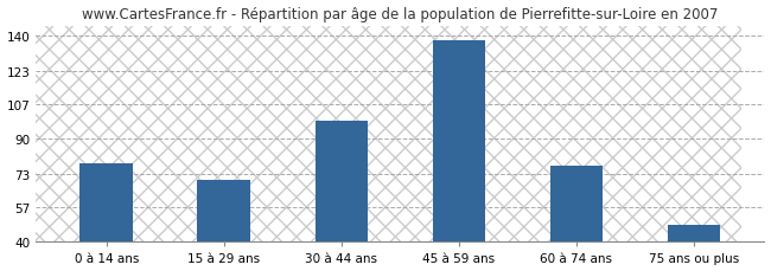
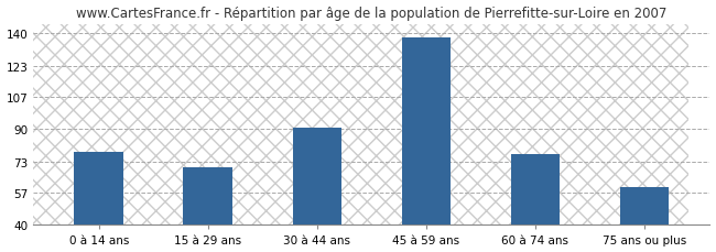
30 à 44 ans: 99 -> 91
75 ans ou plus: 48 -> 60
